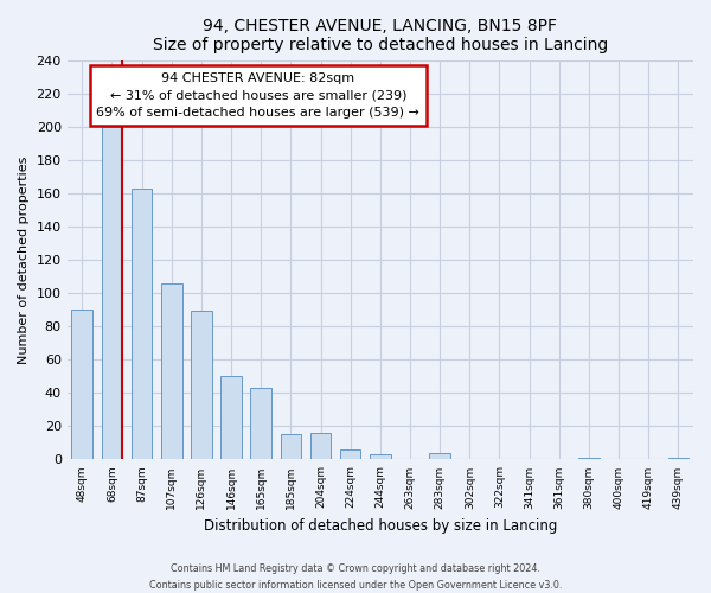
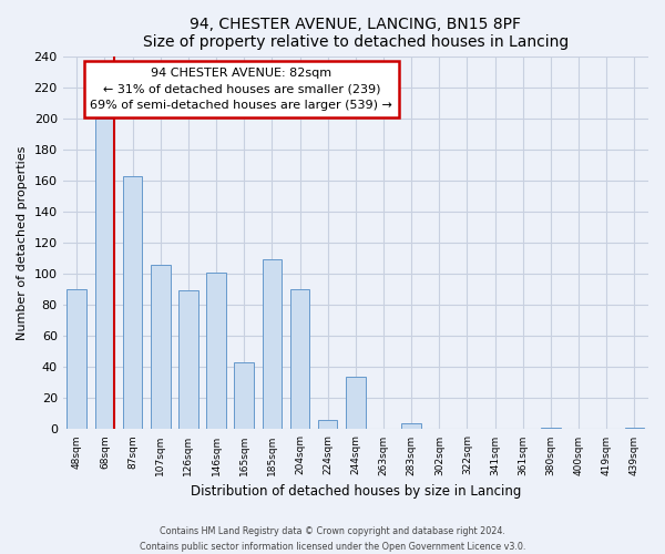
146sqm: 50 -> 101
185sqm: 15 -> 109
204sqm: 16 -> 90
244sqm: 3 -> 34
